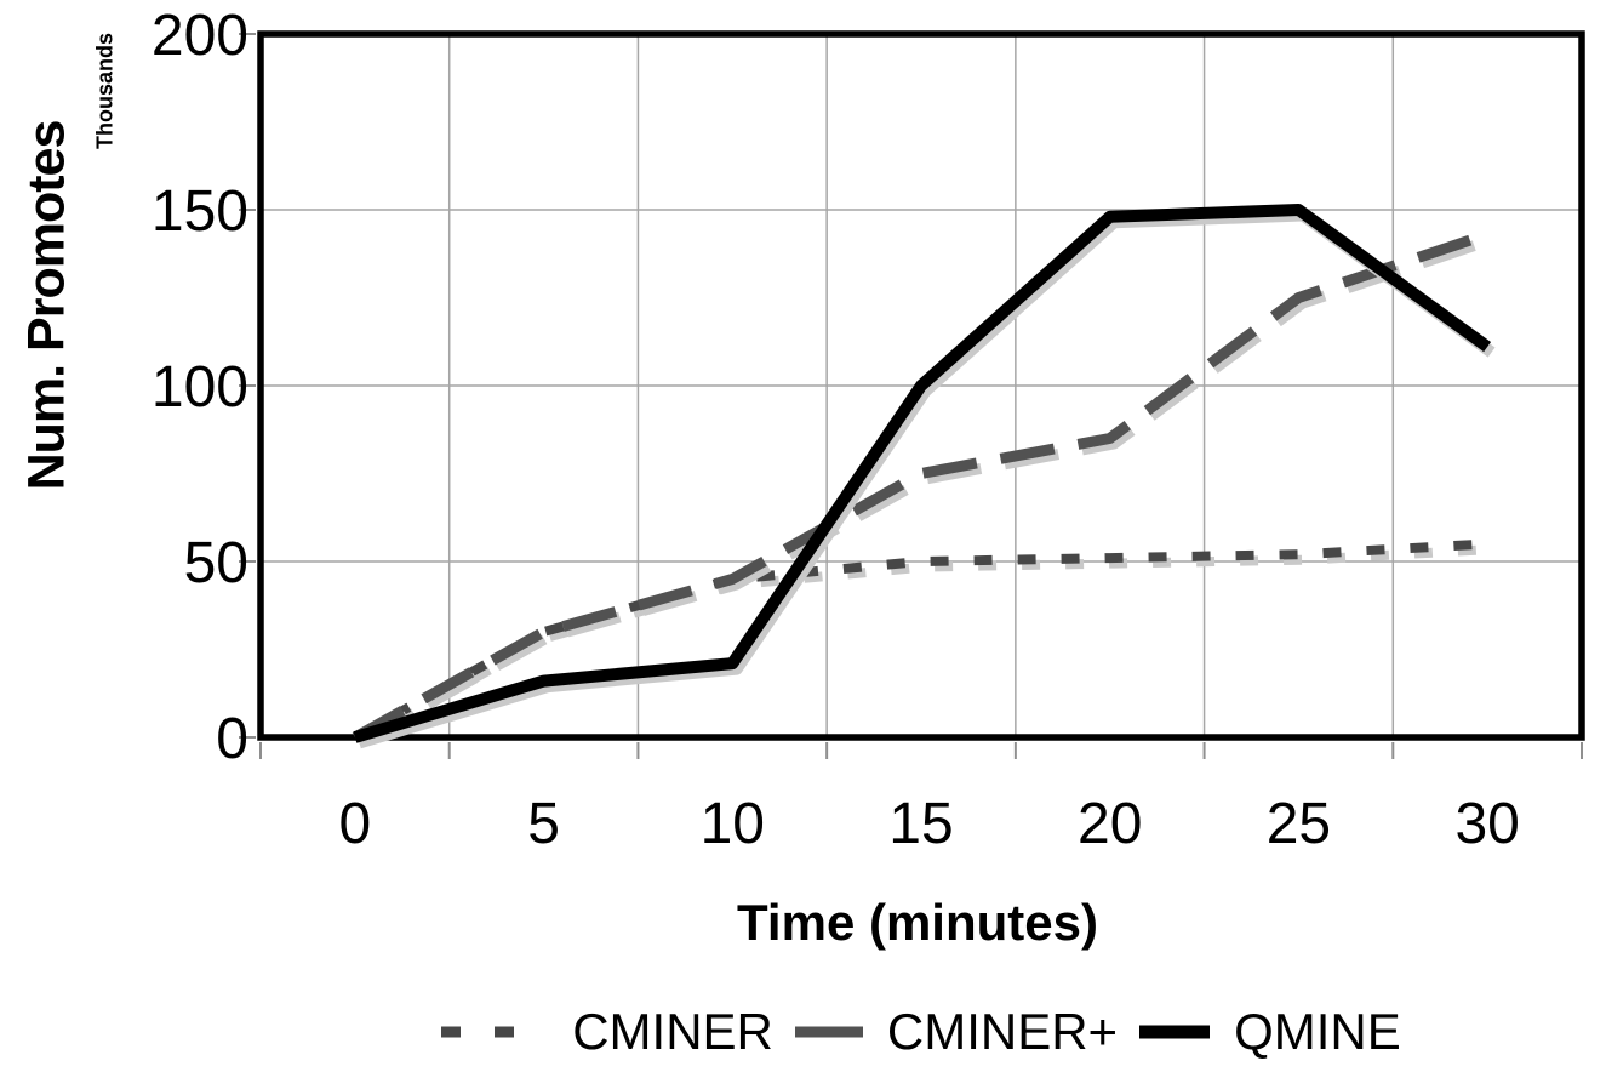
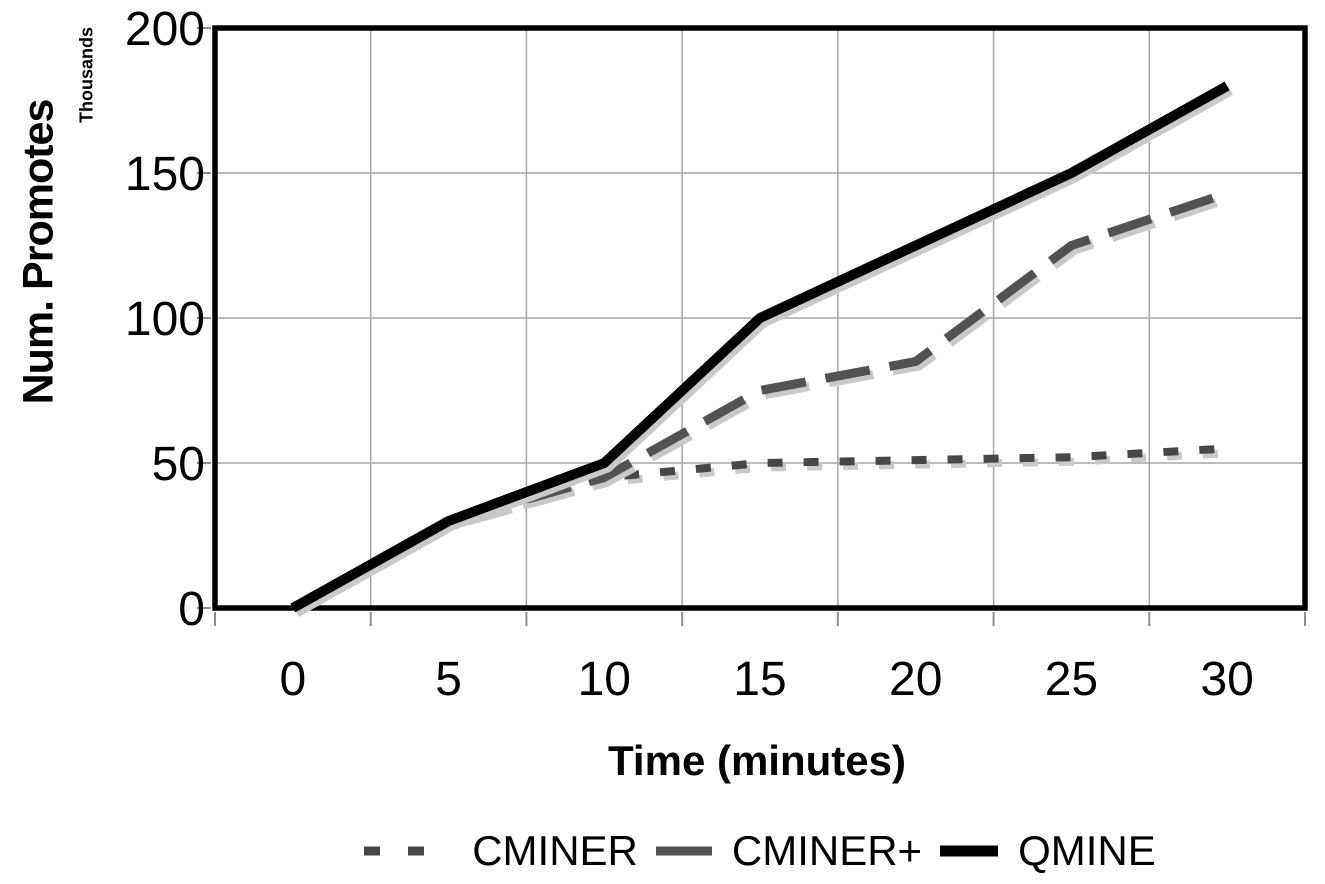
QMINE/5: 16 -> 30
QMINE/10: 21 -> 50
QMINE/20: 148 -> 125
QMINE/30: 111 -> 180
